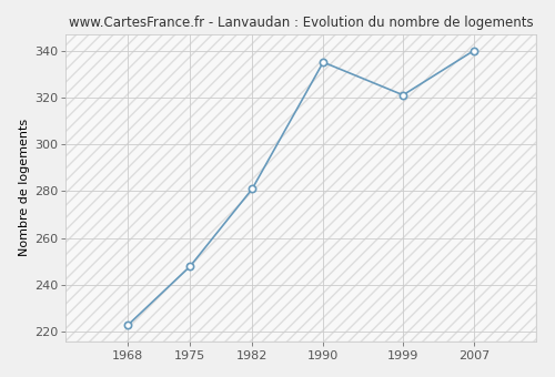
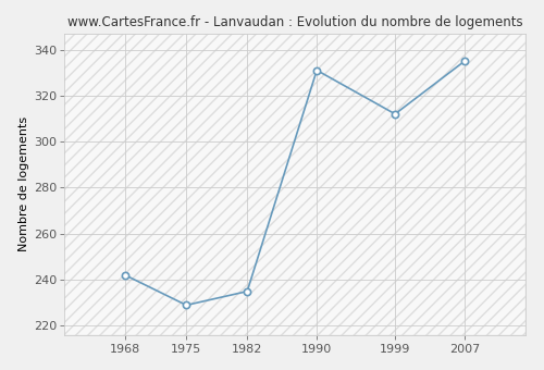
1968: 223 -> 242
1975: 248 -> 229
1982: 281 -> 235
1990: 335 -> 331
1999: 321 -> 312
2007: 340 -> 335
